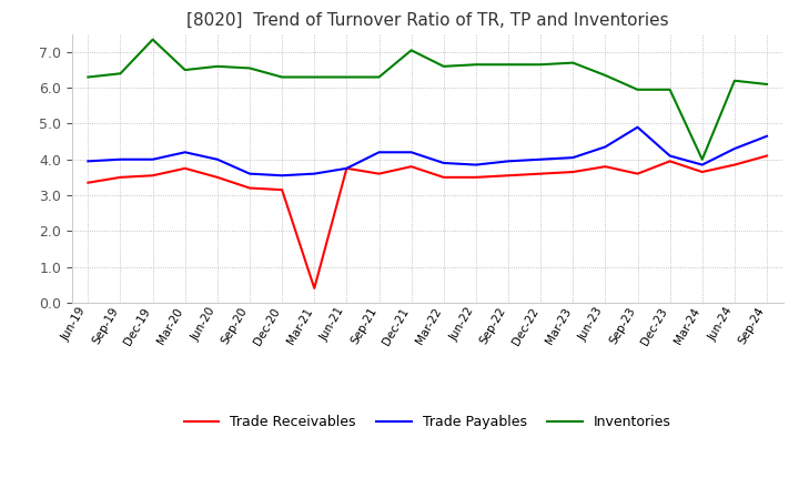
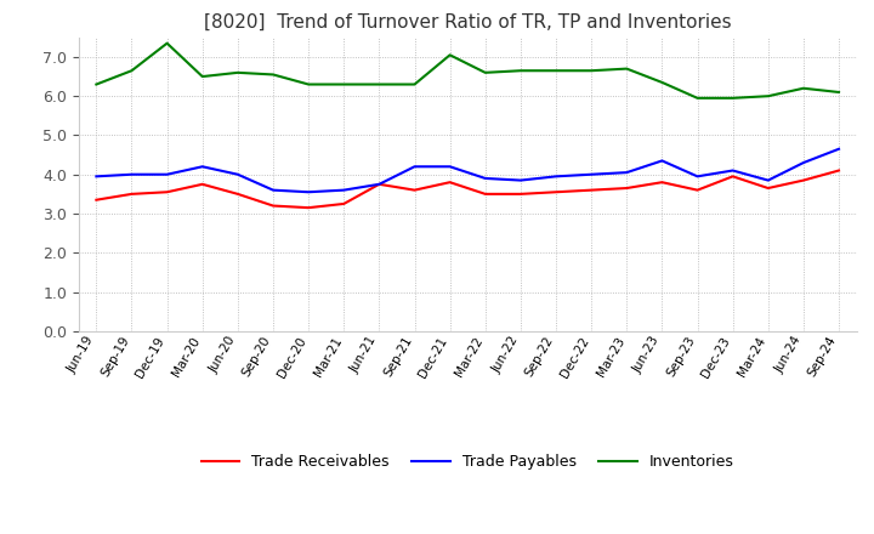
Inventories/Sep-19: 6.40 -> 6.65
Trade Receivables/Mar-21: 0.40 -> 3.25
Trade Payables/Sep-23: 4.90 -> 3.95
Inventories/Mar-24: 4.00 -> 6.00
